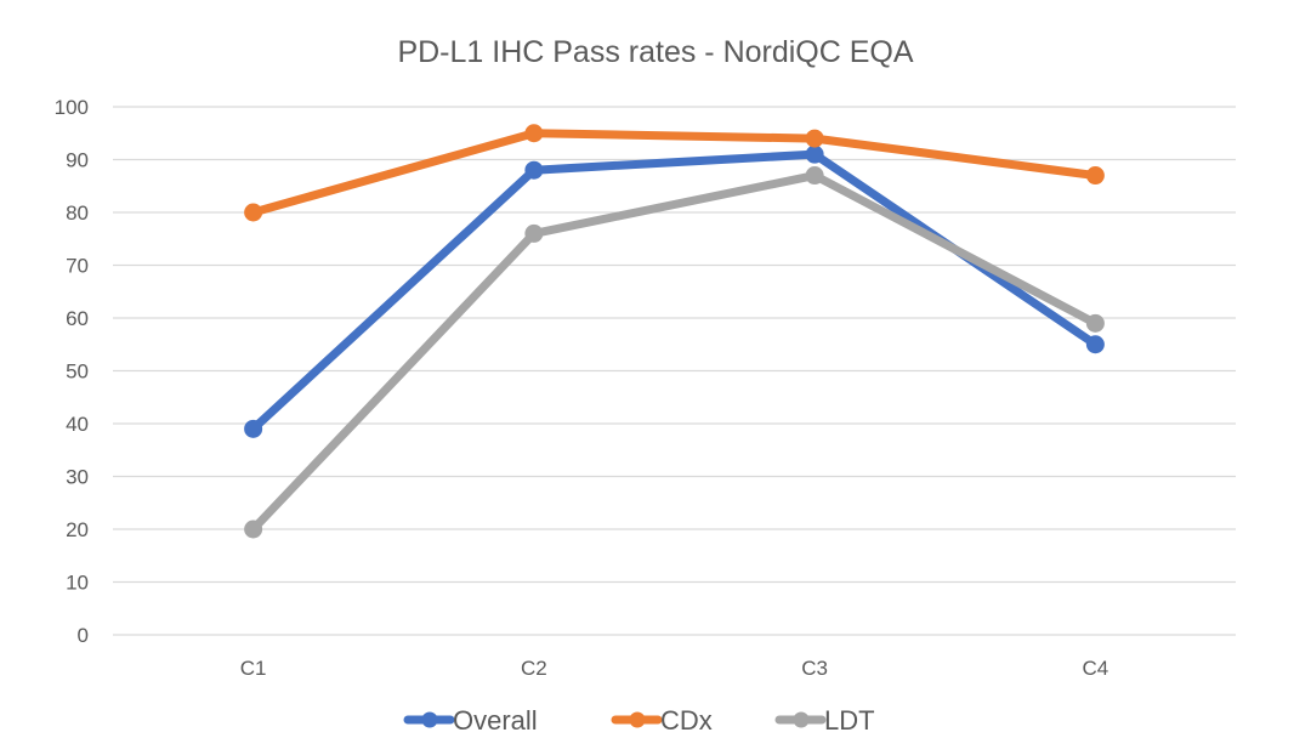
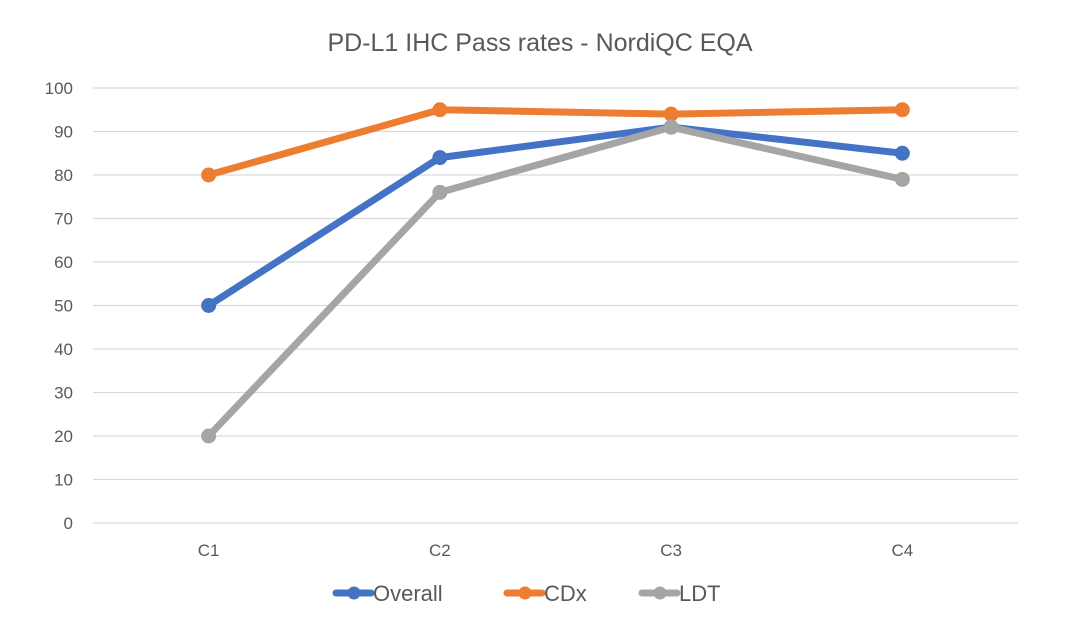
Overall/C1: 39 -> 50
Overall/C2: 88 -> 84
LDT/C3: 87 -> 91
Overall/C4: 55 -> 85
CDx/C4: 87 -> 95
LDT/C4: 59 -> 79
